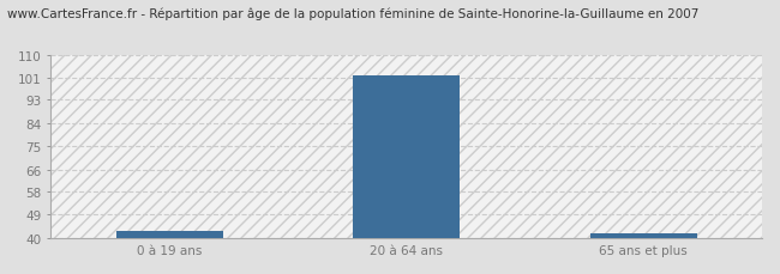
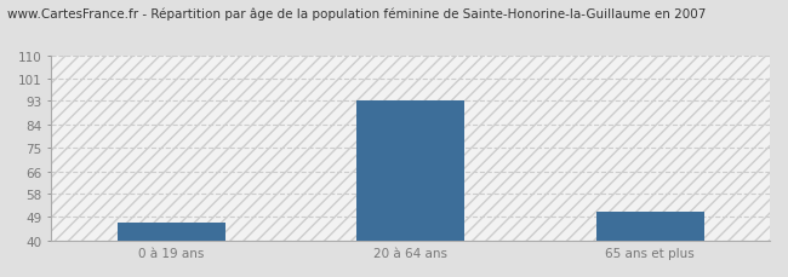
0 à 19 ans: 43 -> 47
20 à 64 ans: 102 -> 93
65 ans et plus: 42 -> 51
